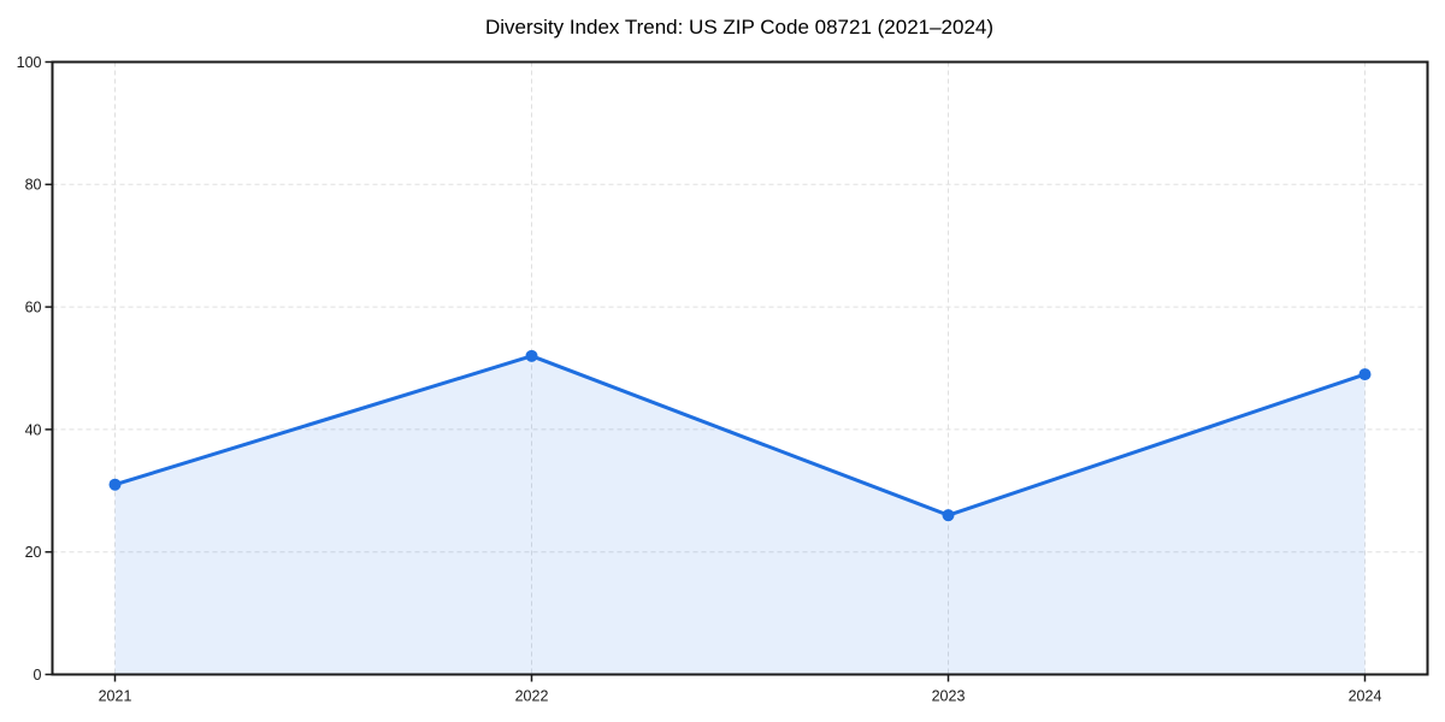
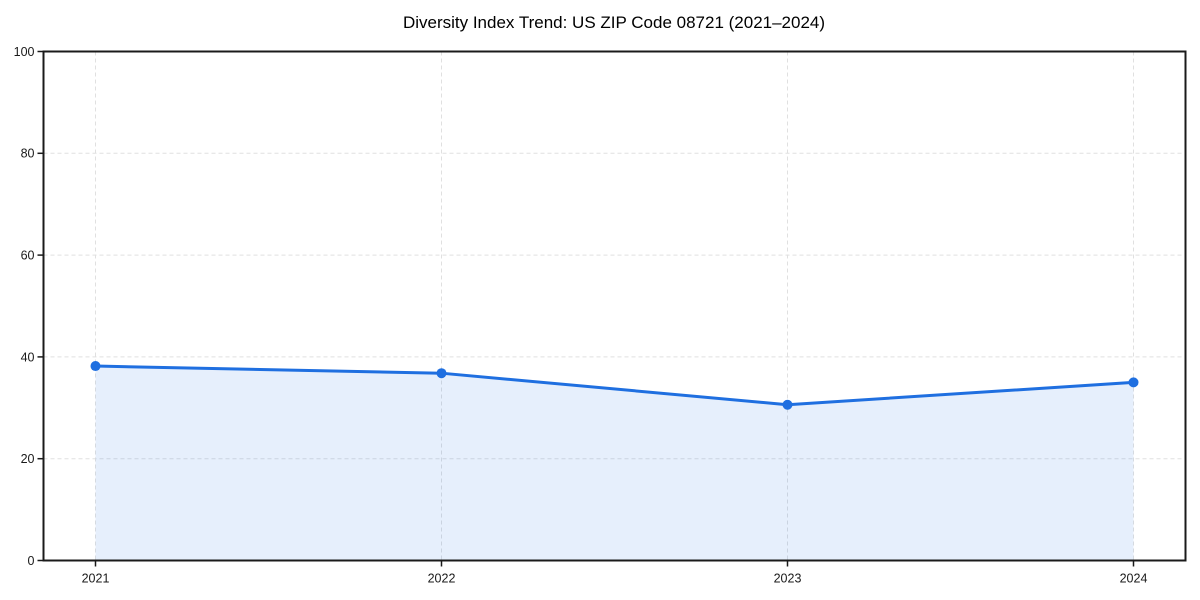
2021: 31 -> 38
2022: 52 -> 37
2023: 26 -> 31
2024: 49 -> 35
